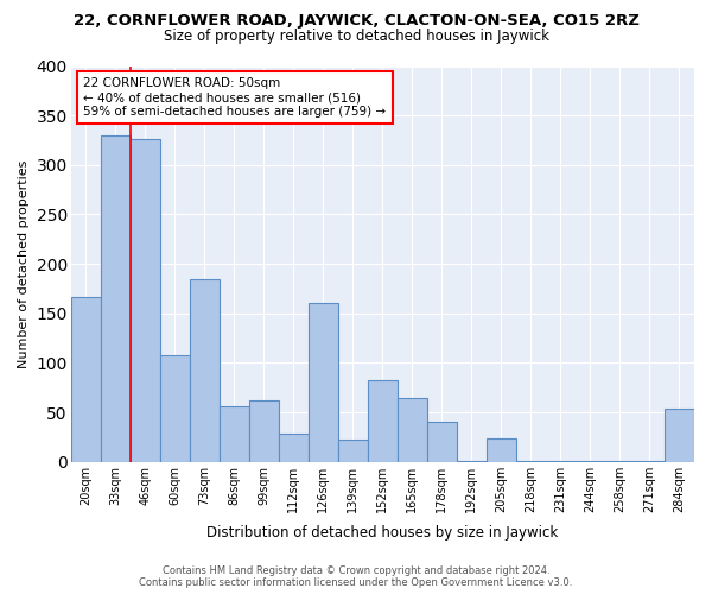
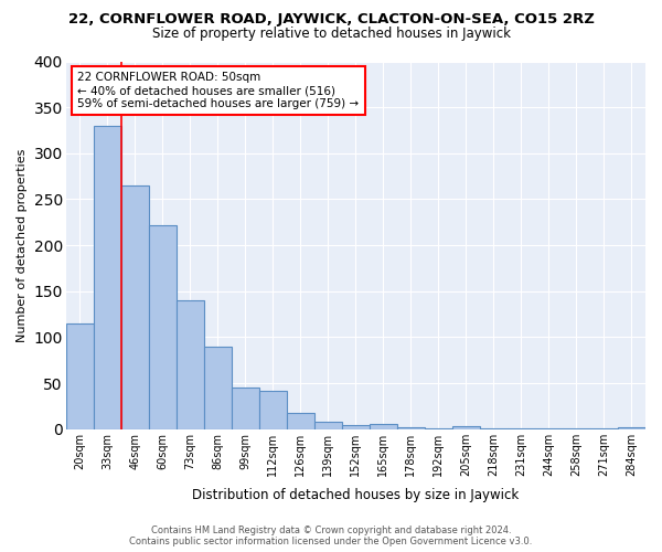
20sqm: 166 -> 115
46sqm: 326 -> 265
60sqm: 108 -> 222
73sqm: 184 -> 140
86sqm: 56 -> 90
99sqm: 62 -> 45
112sqm: 28 -> 42
126sqm: 160 -> 18
139sqm: 22 -> 8
152sqm: 82 -> 5
165sqm: 64 -> 6
178sqm: 40 -> 2
205sqm: 24 -> 3
284sqm: 54 -> 2
